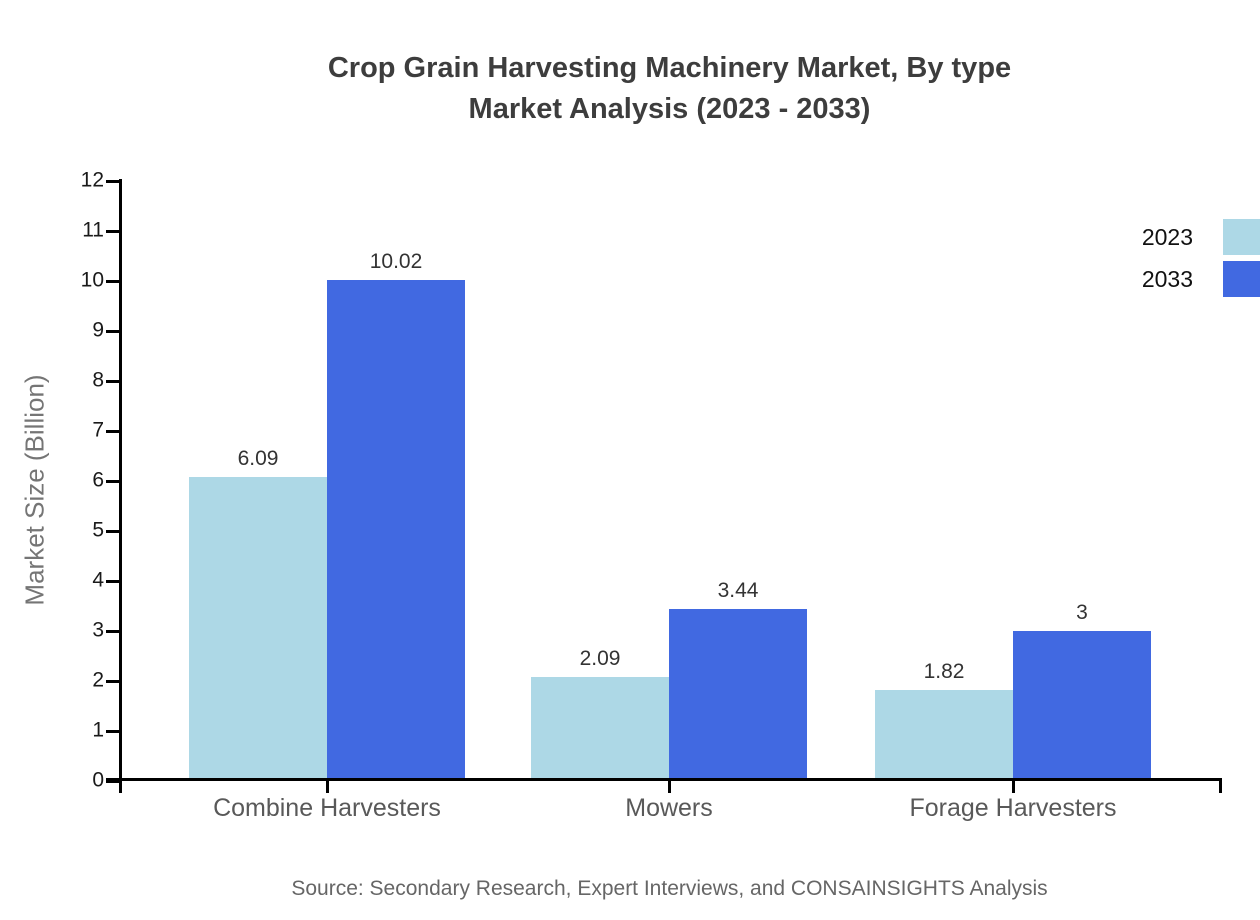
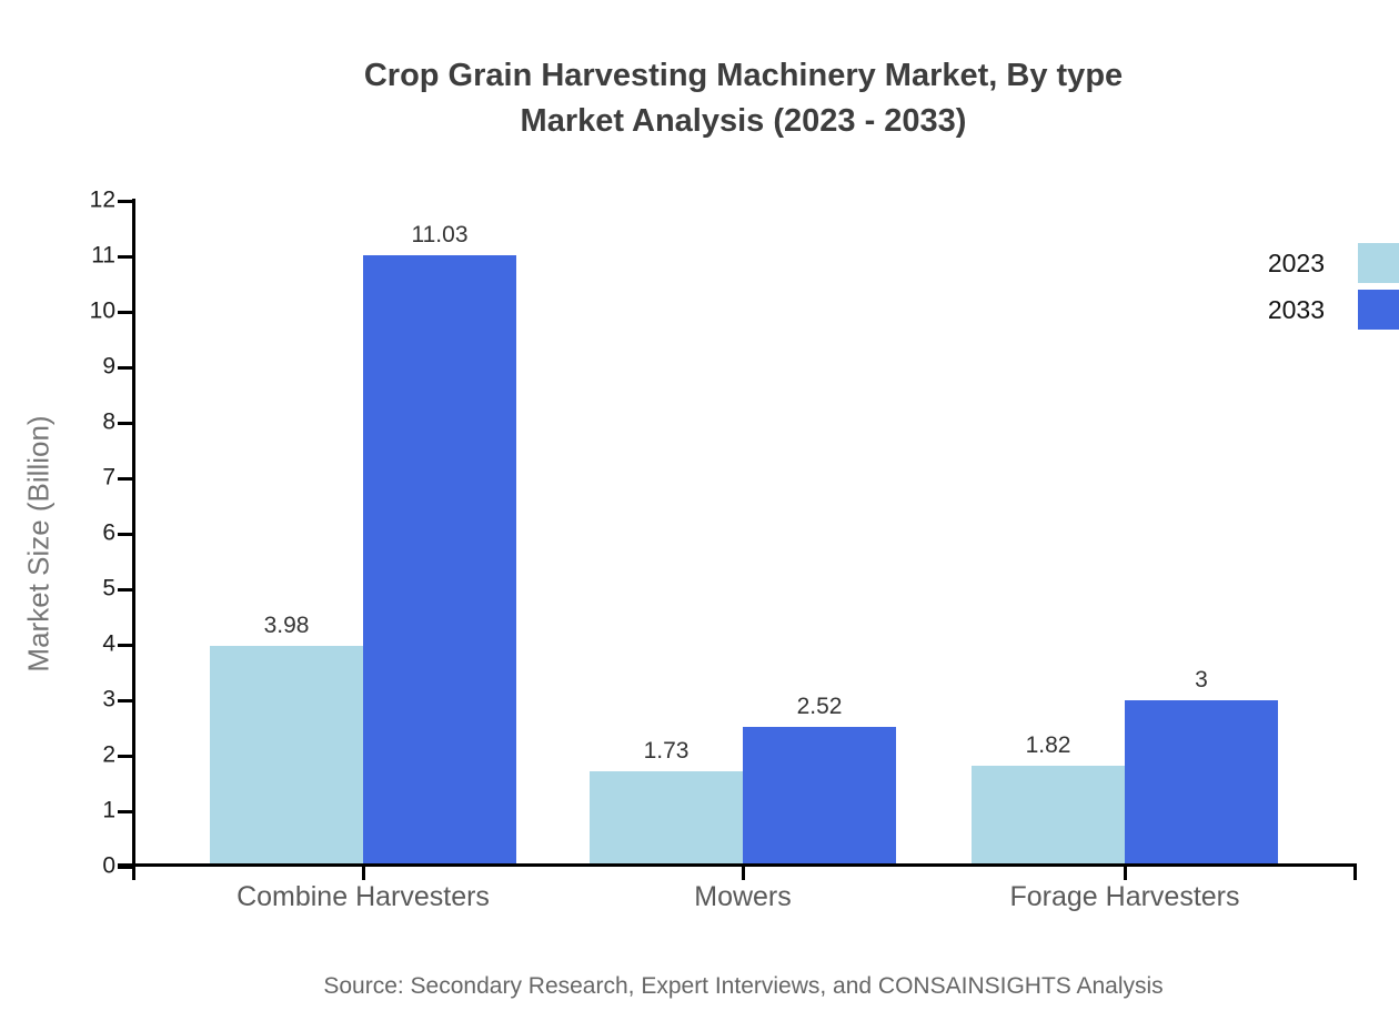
2023/Combine Harvesters: 6.09 -> 3.98
2033/Combine Harvesters: 10.02 -> 11.03
2023/Mowers: 2.09 -> 1.73
2033/Mowers: 3.44 -> 2.52
